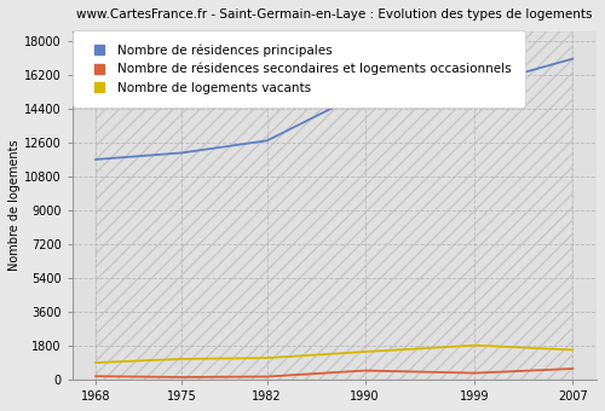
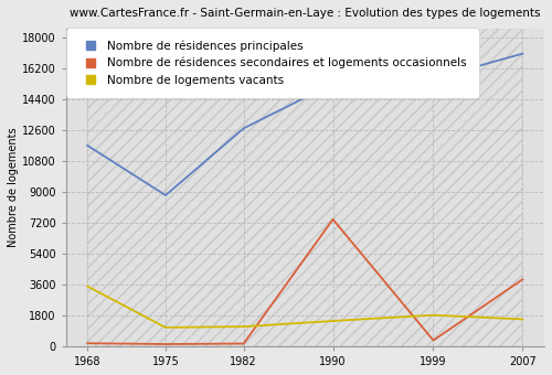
Nombre de logements vacants/1968: 900 -> 3500
Nombre de résidences principales/1975: 12000 -> 8800
Nombre de résidences secondaires et logements occasionnels/1990: 500 -> 7400
Nombre de résidences secondaires et logements occasionnels/2007: 600 -> 3900
